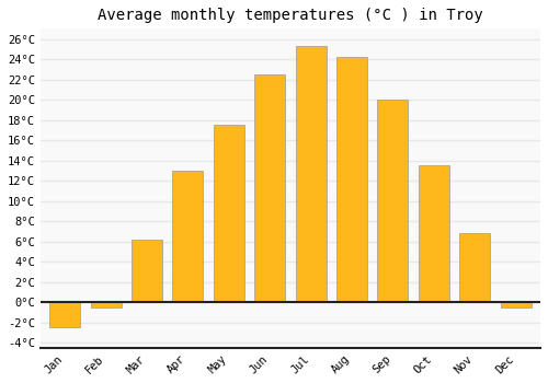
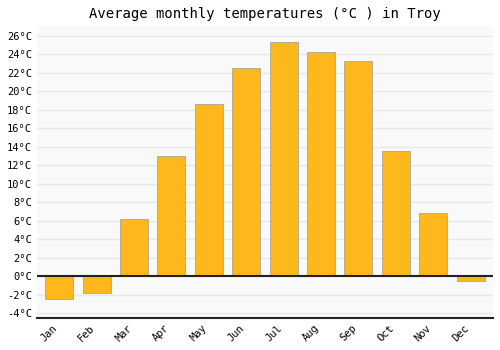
Feb: -0.5°C -> -1.8°C
May: 17.5°C -> 18.6°C
Sep: 20.0°C -> 23.2°C
